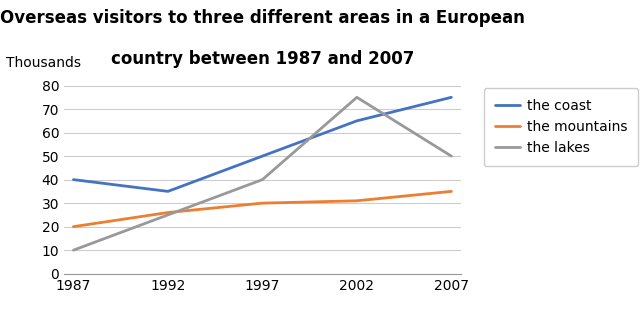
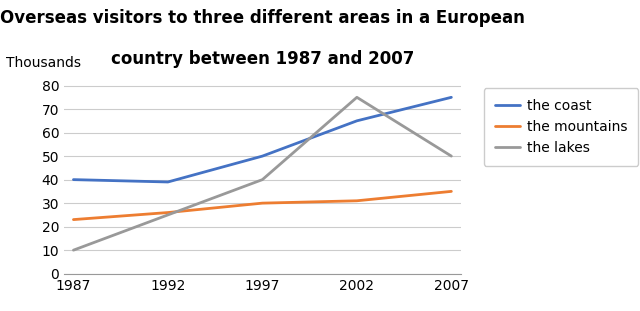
the mountains/1987: 20 -> 23
the coast/1992: 35 -> 39
